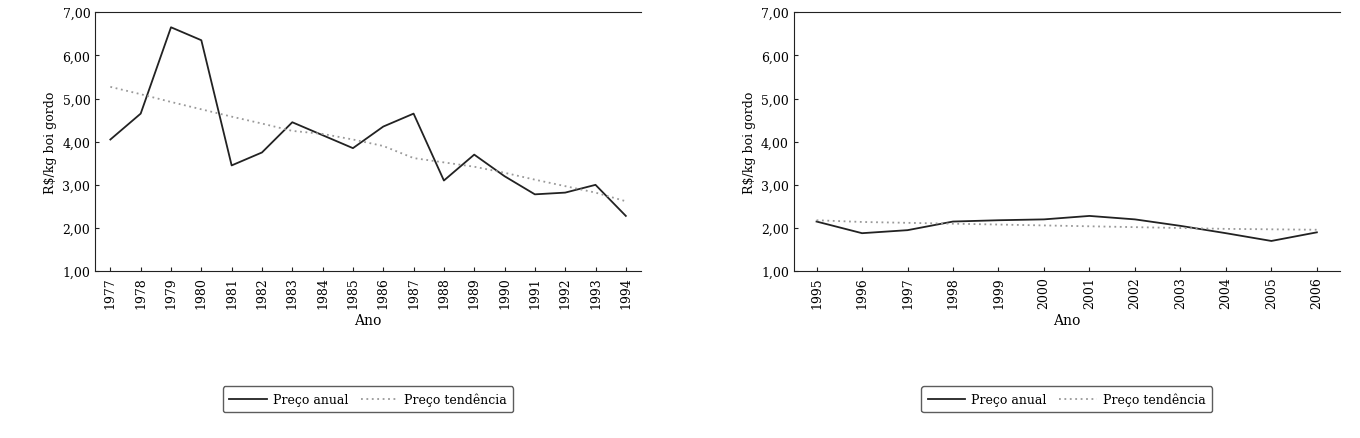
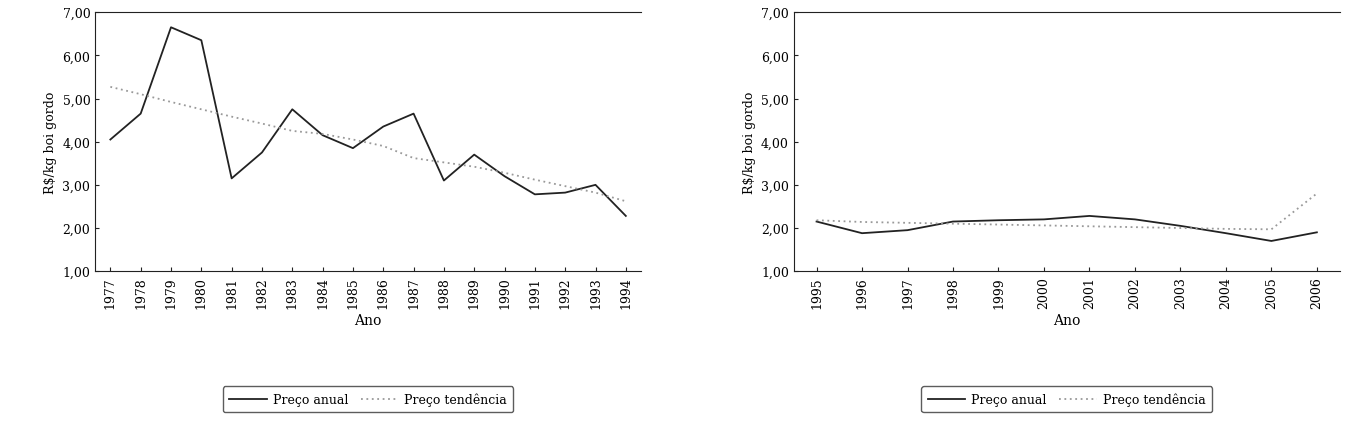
Preço anual/1981: 3,45 -> 3,15
Preço anual/1983: 4,45 -> 4,75
Preço tendência/2006: 1,96 -> 2,80
